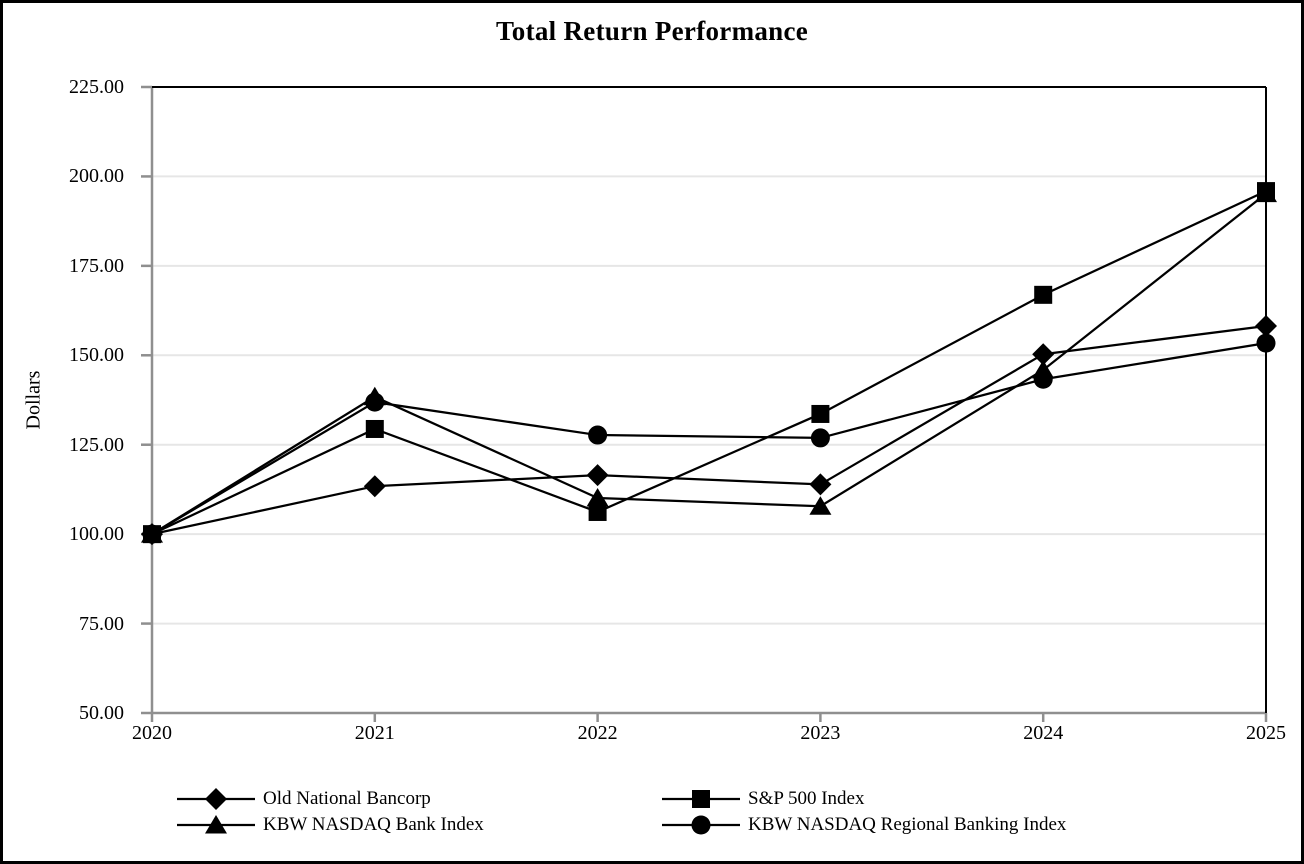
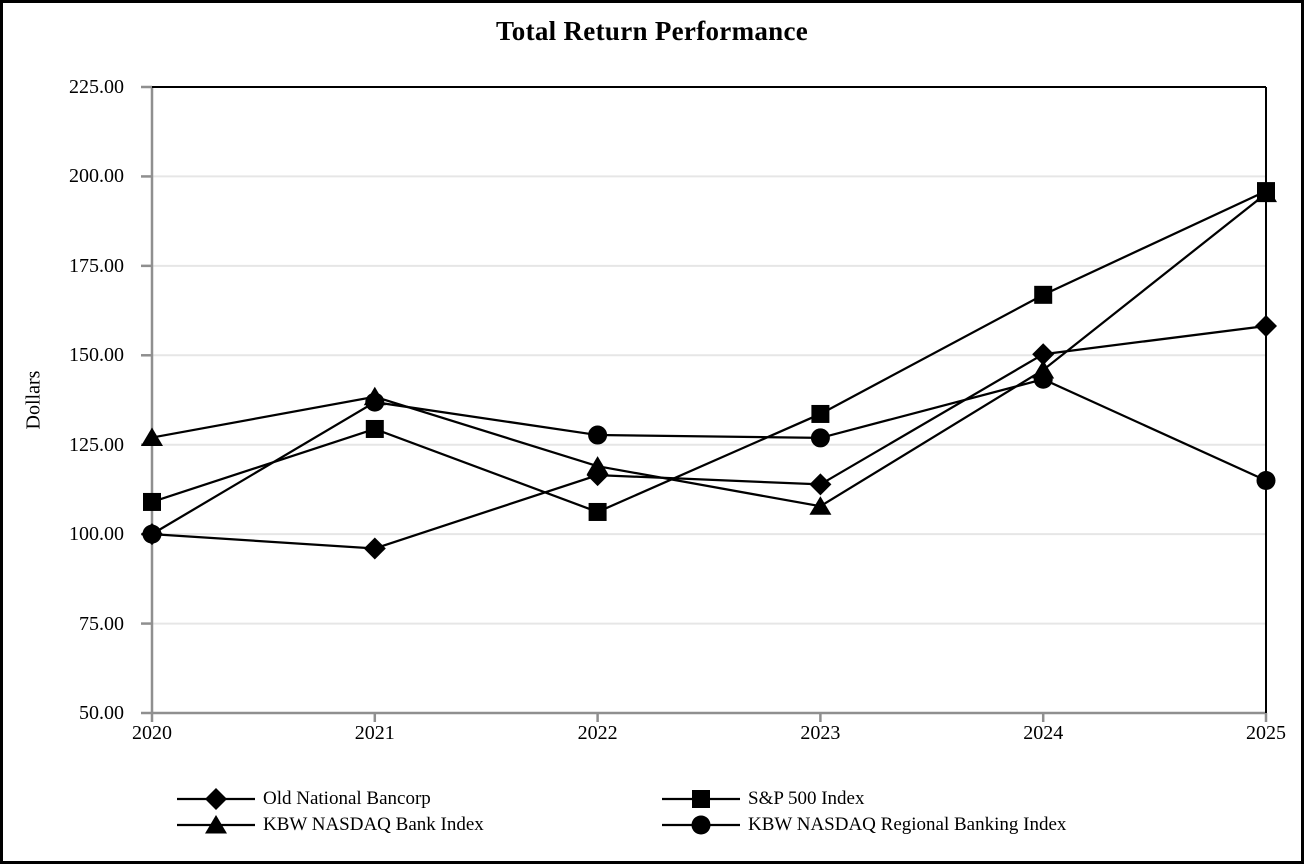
S&P 500 Index/2020: 100 -> 109
KBW NASDAQ Bank Index/2020: 100 -> 127
Old National Bancorp/2021: 113 -> 96
KBW NASDAQ Bank Index/2022: 110 -> 119
KBW NASDAQ Regional Banking Index/2025: 153 -> 115
